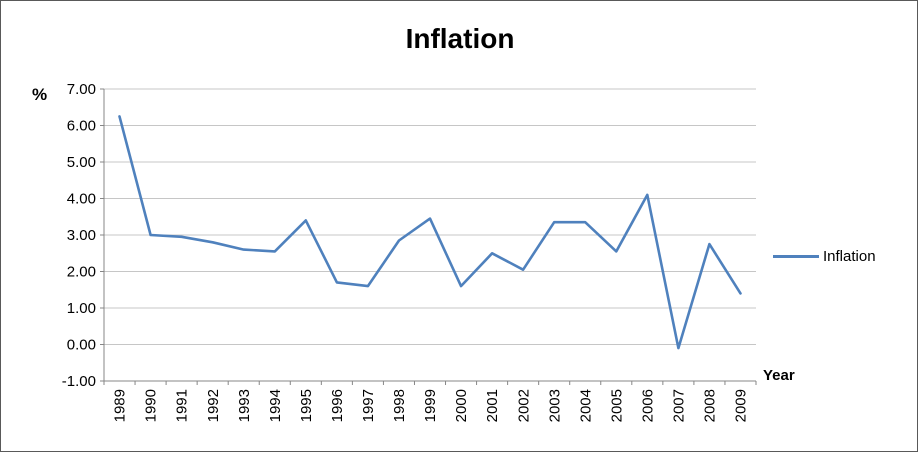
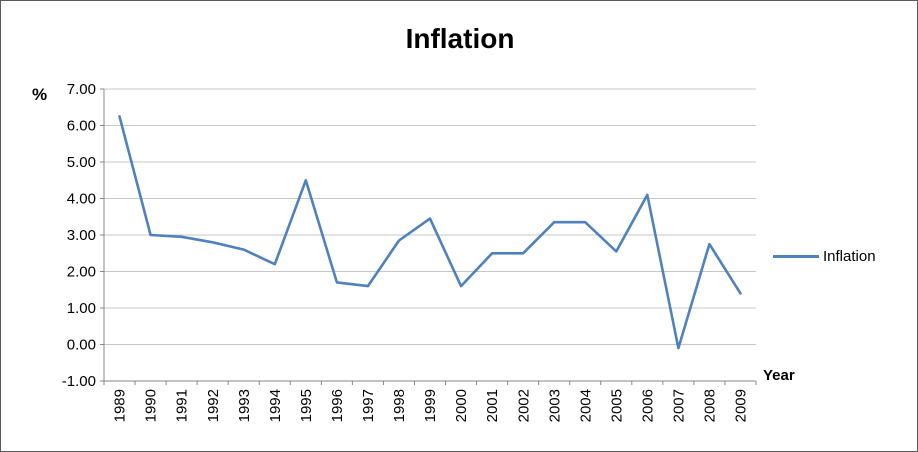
1994: 2.5 -> 2.2
1995: 3.4 -> 4.5
2002: 2.0 -> 2.5
